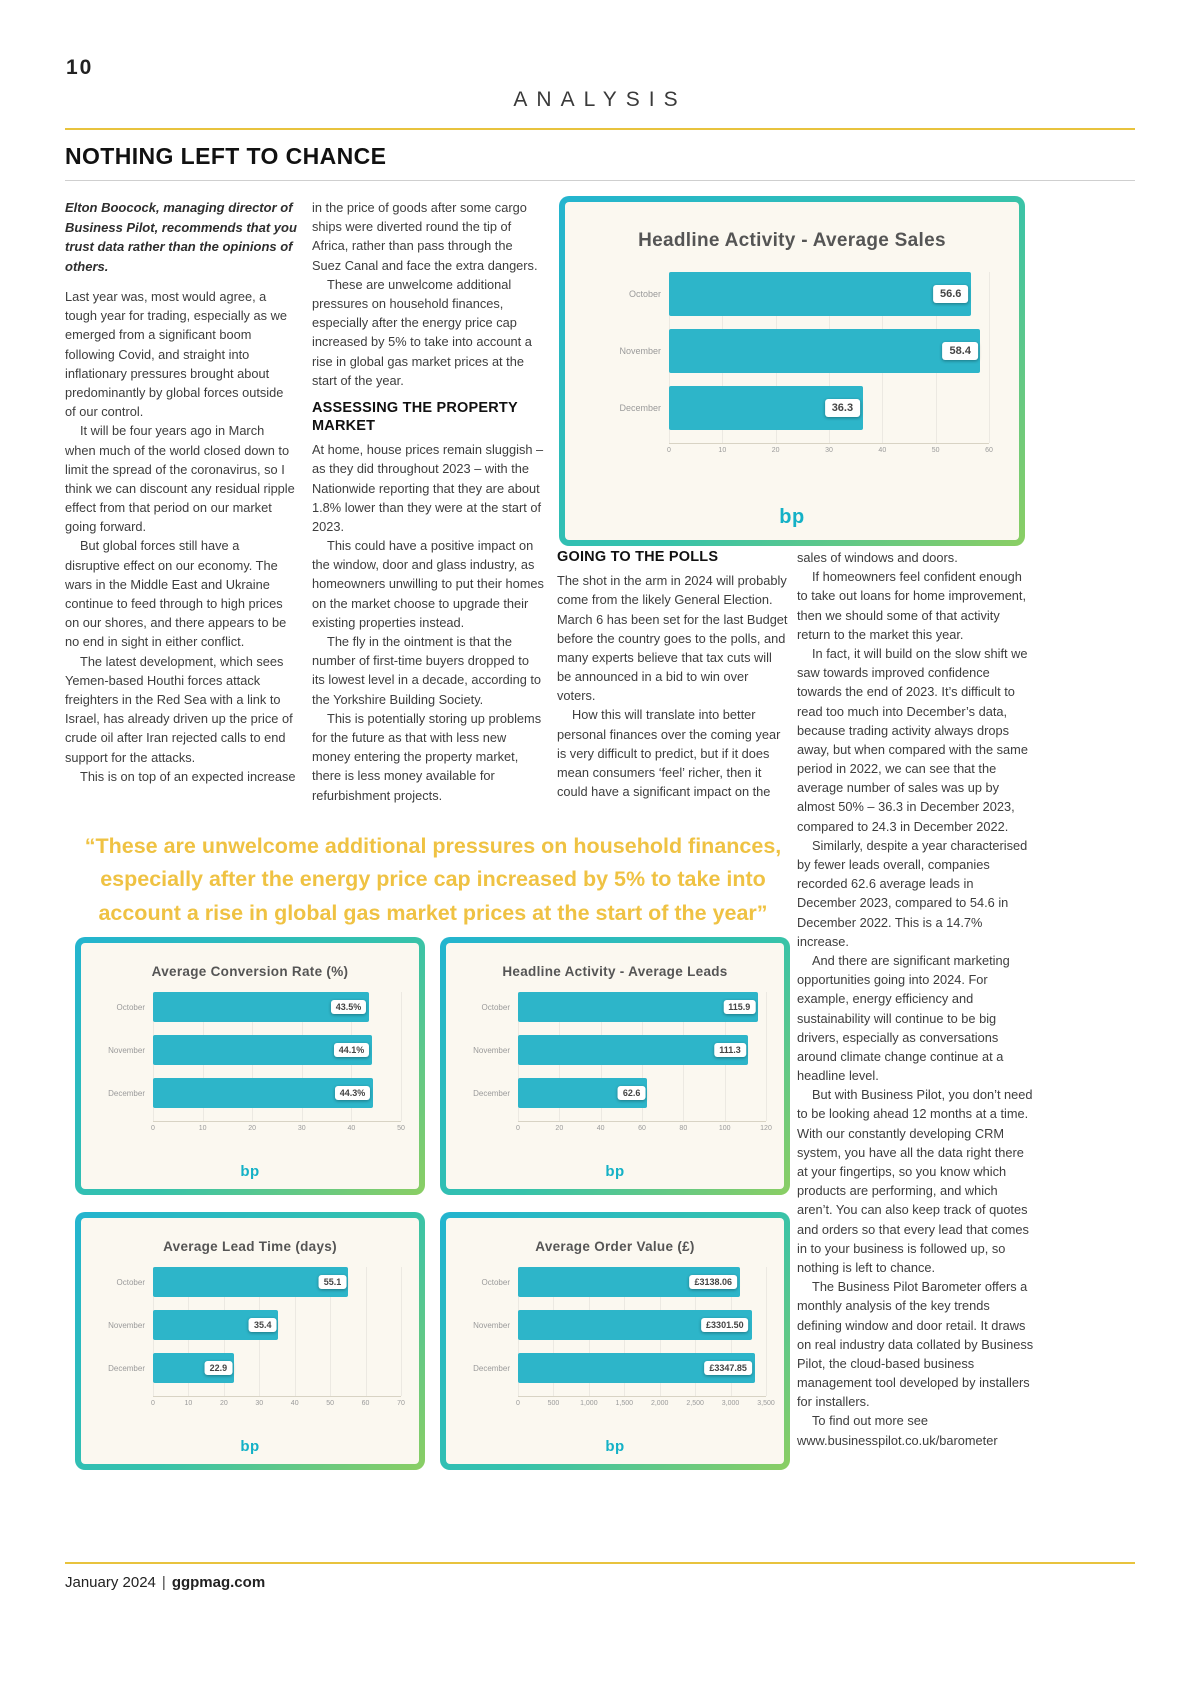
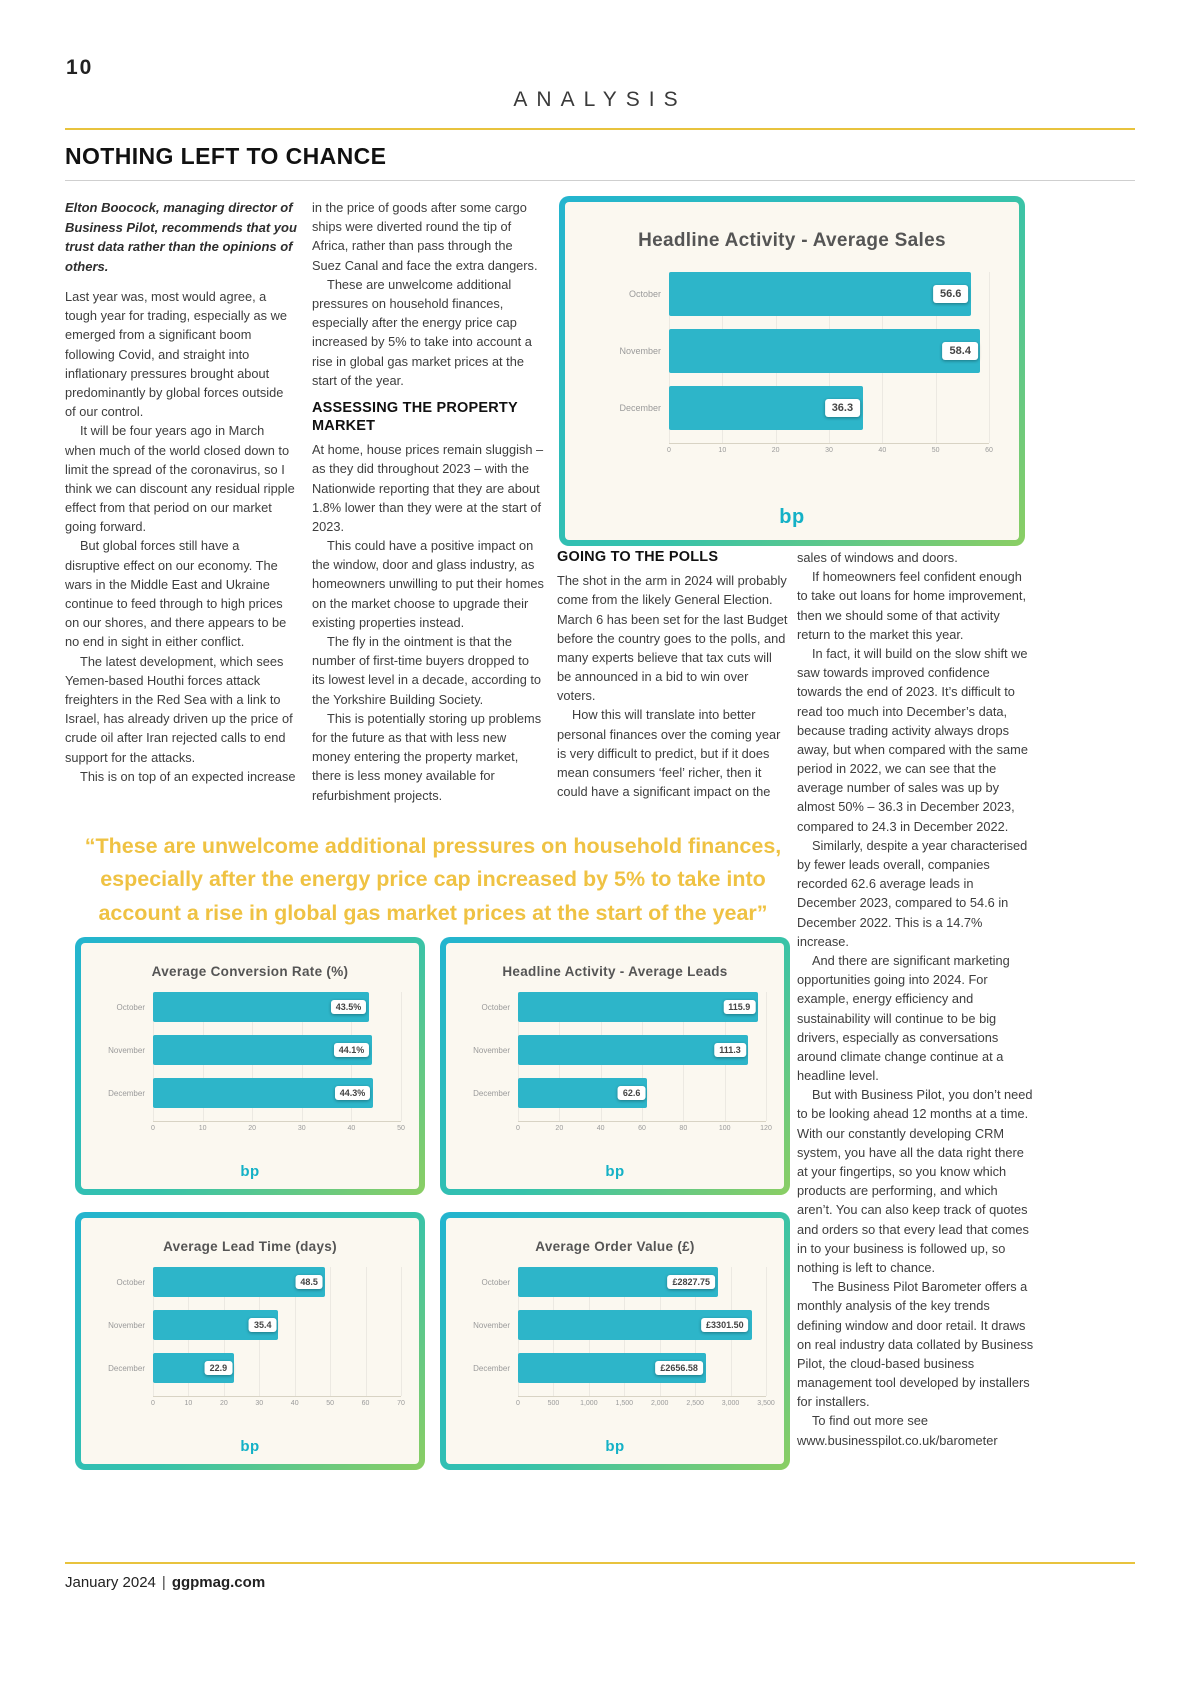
Average Lead Time (days)/October: 55.1 -> 48.5
Average Order Value (£)/October: £3138.06 -> £2827.75
Average Order Value (£)/December: £3347.85 -> £2656.58
